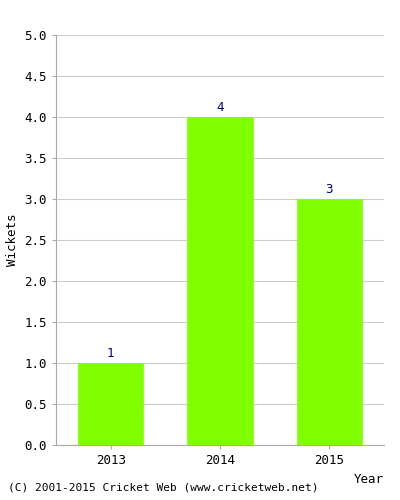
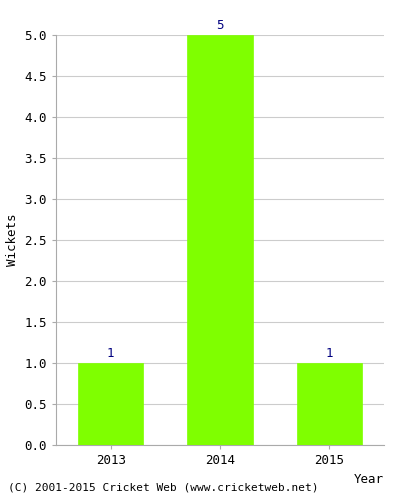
2014: 4 -> 5
2015: 3 -> 1
